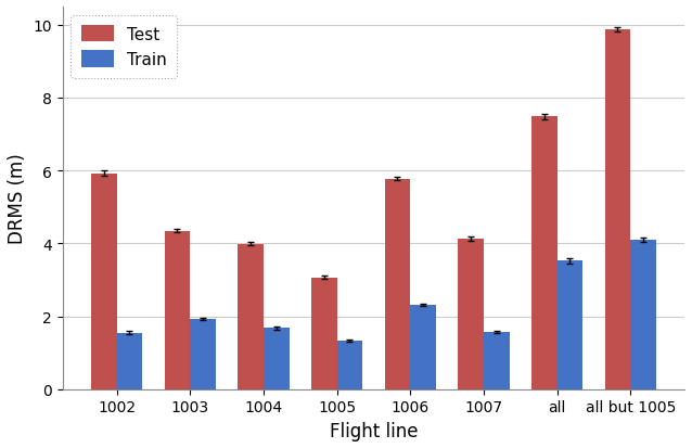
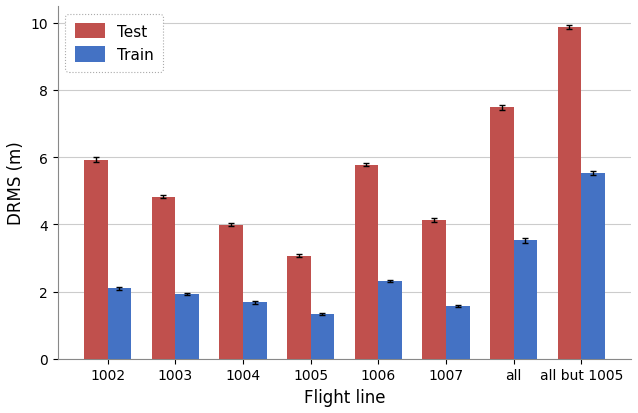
Train/1002: 1.55 -> 2.10
Test/1003: 4.35 -> 4.82
Train/all but 1005: 4.10 -> 5.52
